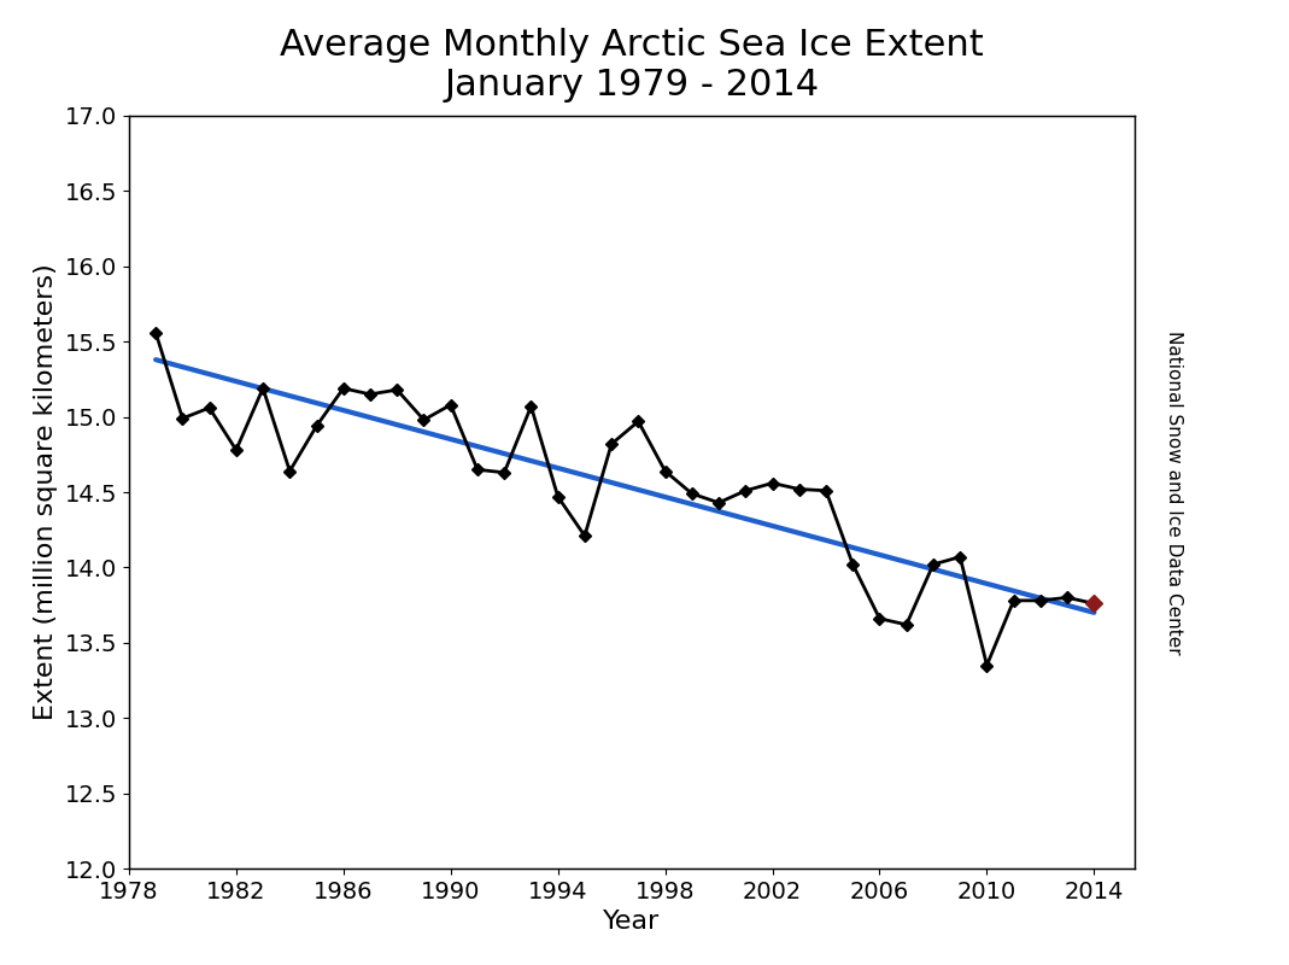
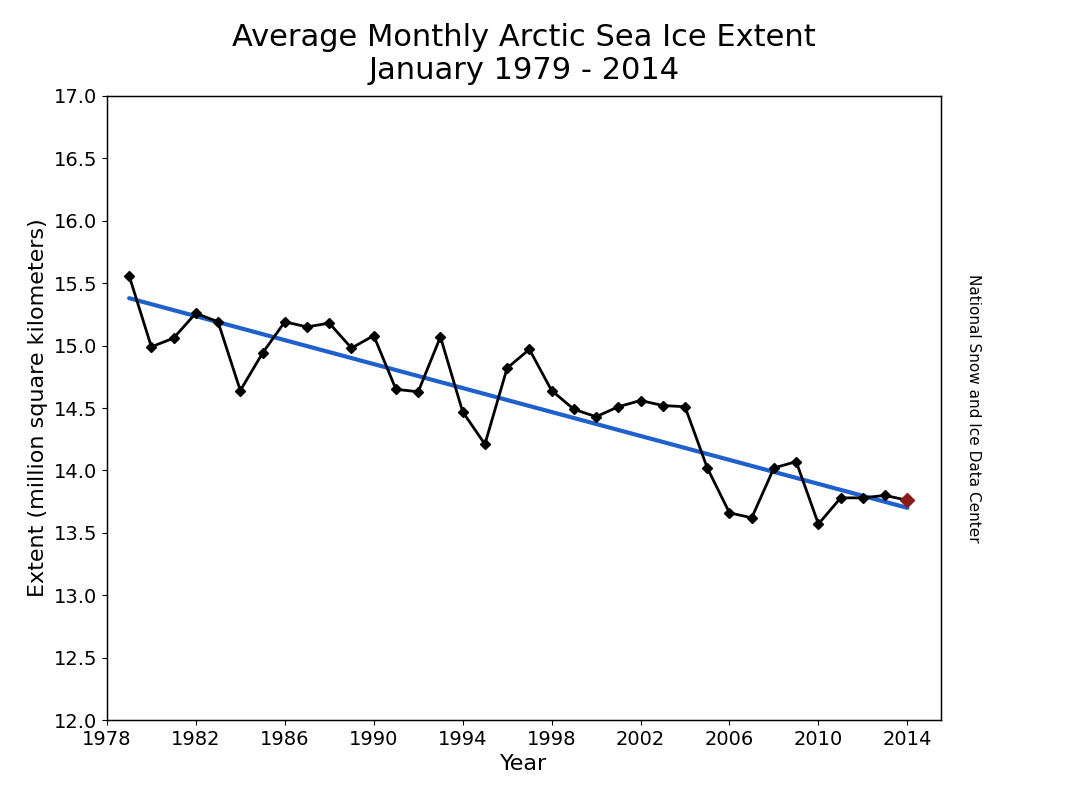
1982: 14.78 -> 15.26
2010: 13.35 -> 13.57
